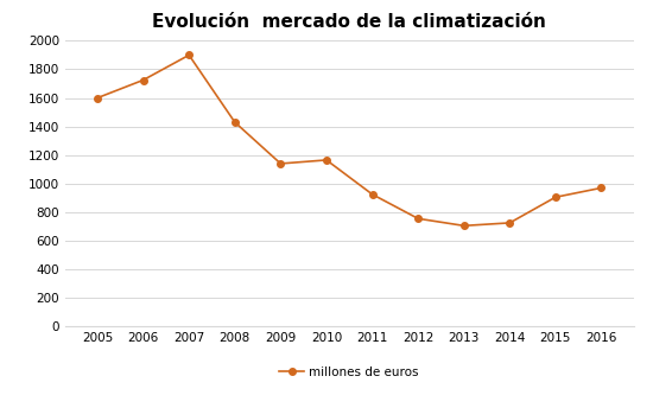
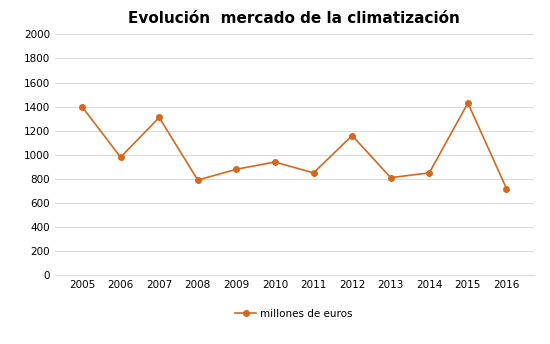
2005: 1600 -> 1400
2006: 1720 -> 980
2007: 1900 -> 1310
2008: 1430 -> 790
2009: 1140 -> 880
2010: 1160 -> 940
2011: 920 -> 850
2012: 760 -> 1160
2013: 700 -> 810
2014: 720 -> 850
2015: 900 -> 1430
2016: 970 -> 720
